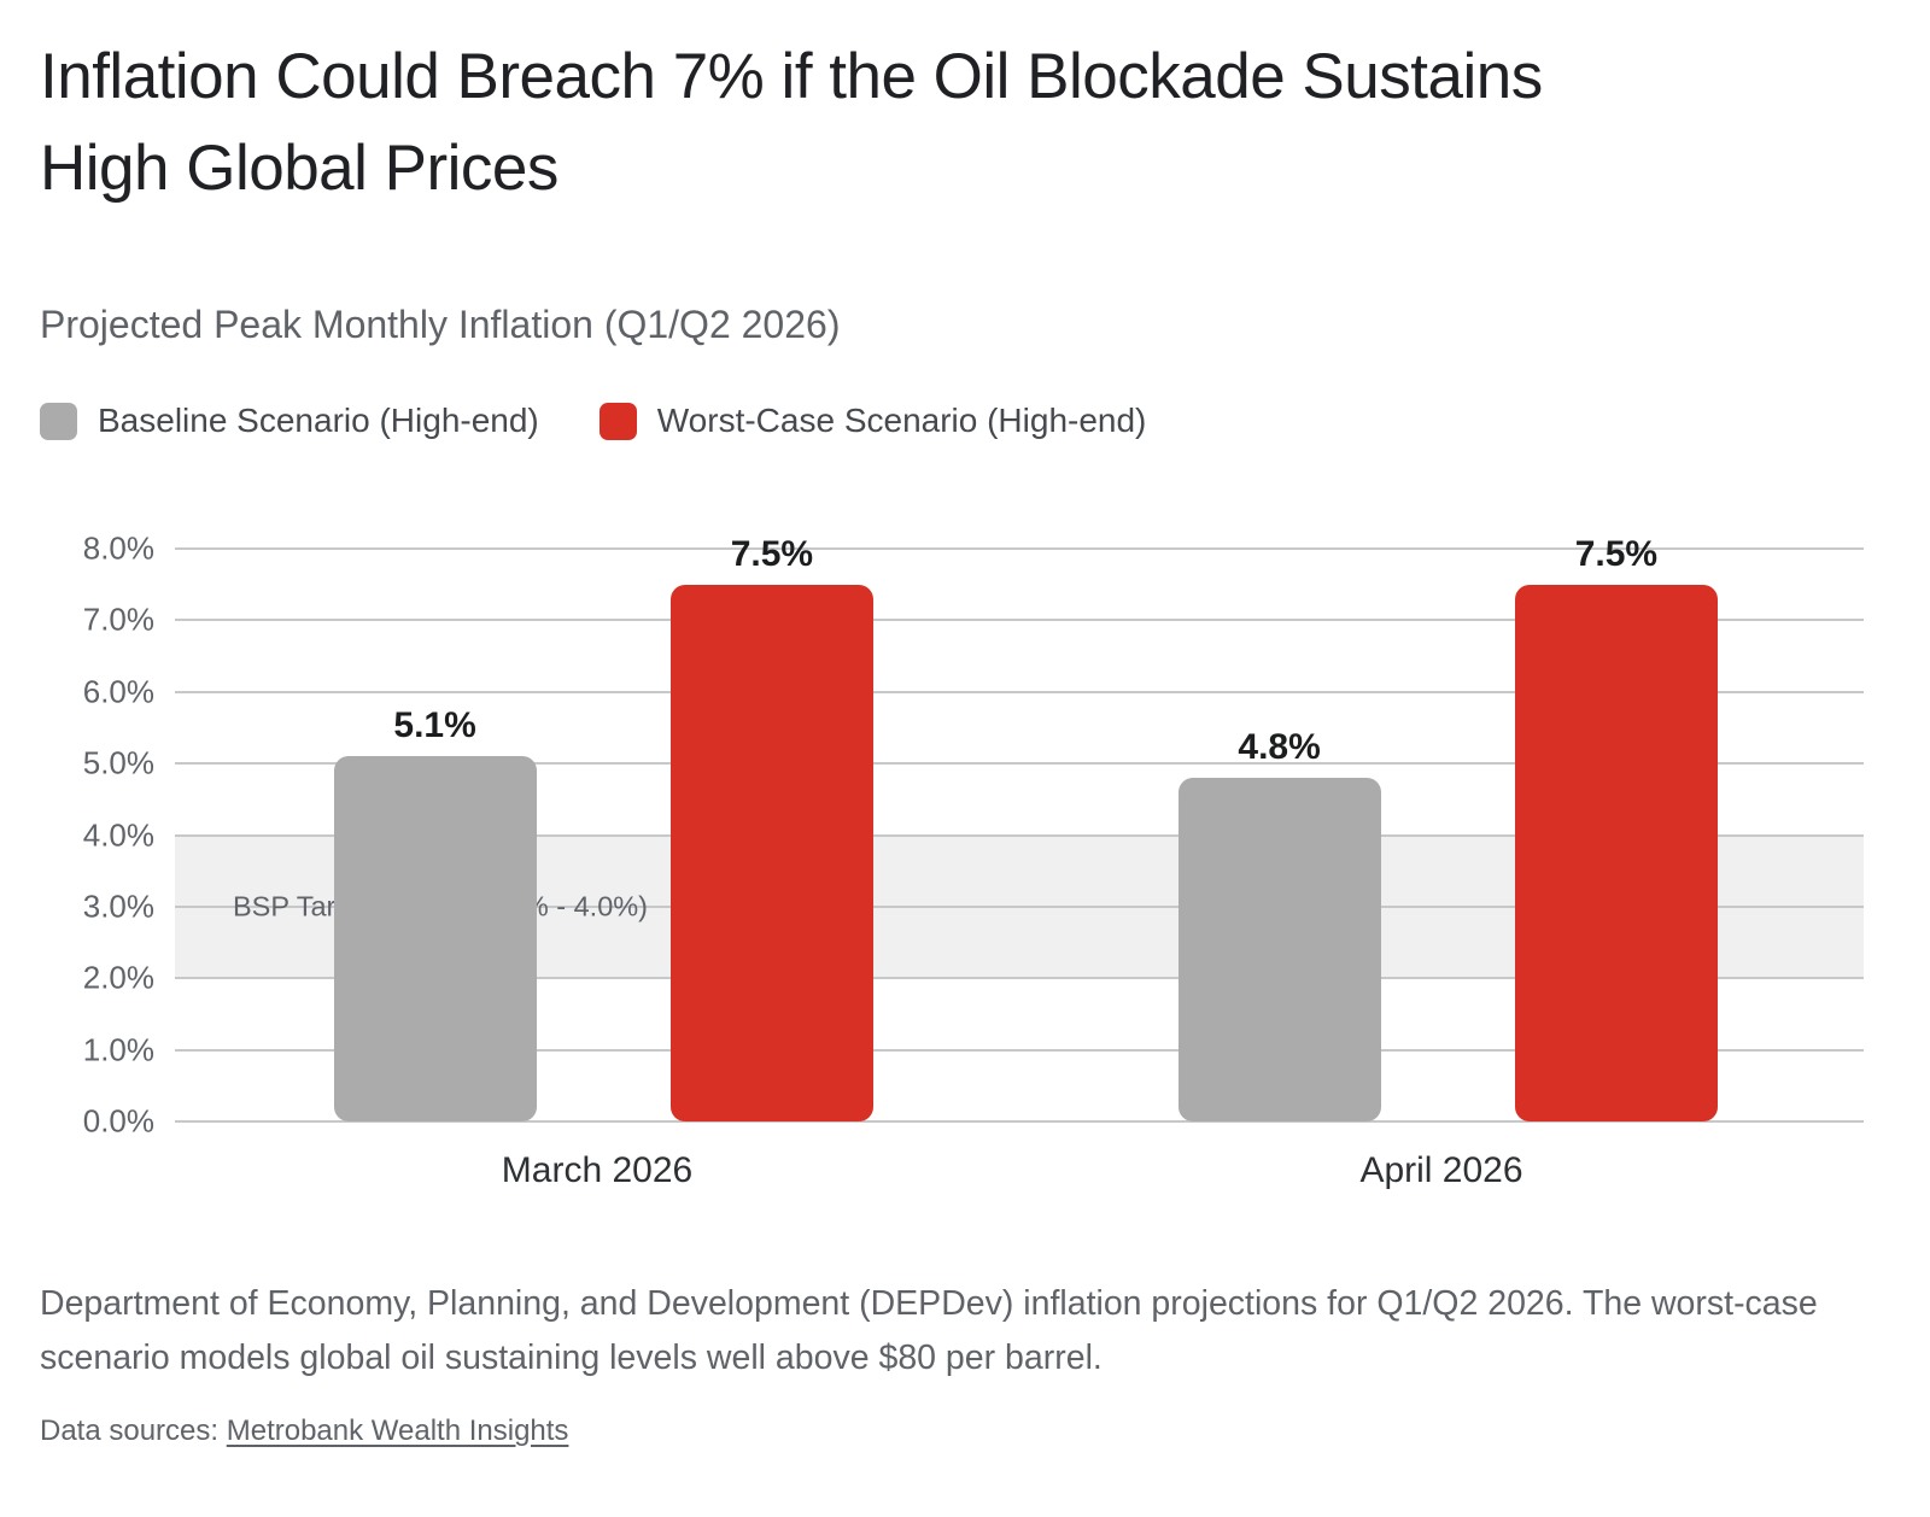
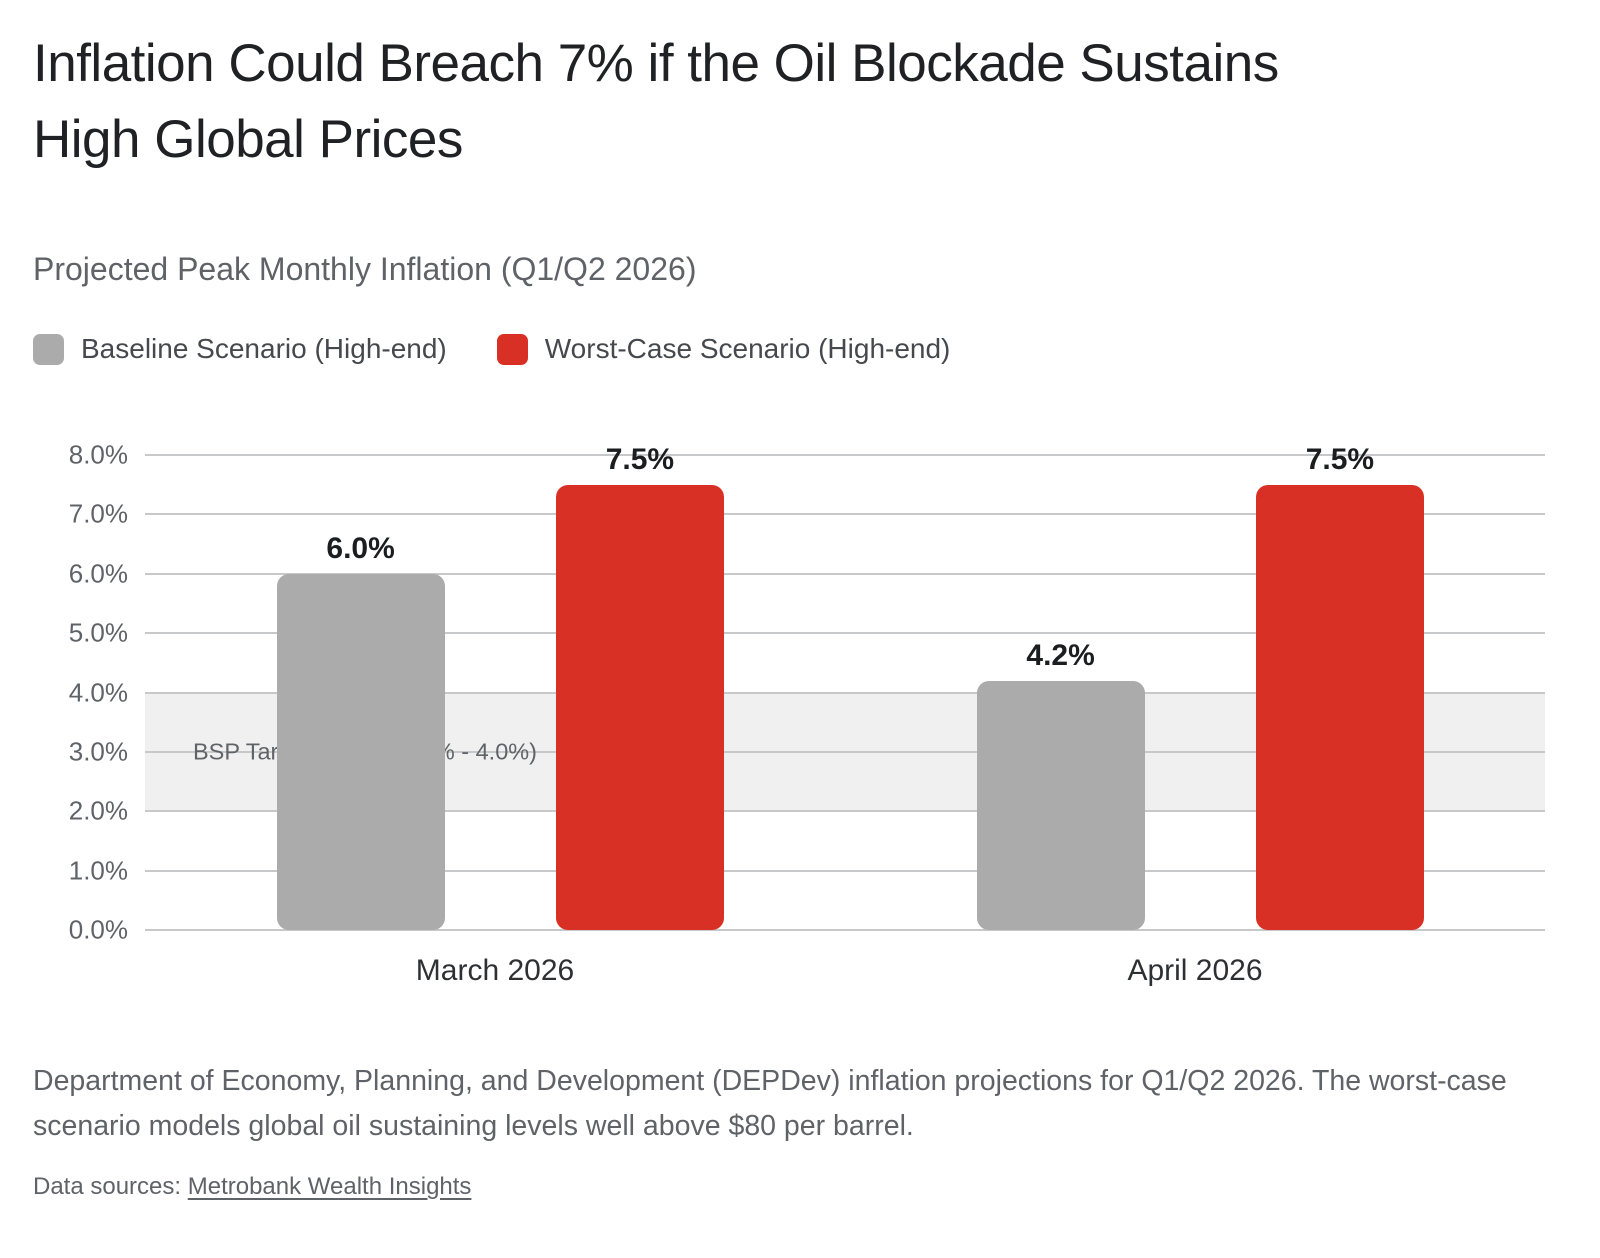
Baseline Scenario (High-end)/March 2026: 5.1% -> 6.0%
Baseline Scenario (High-end)/April 2026: 4.8% -> 4.2%
